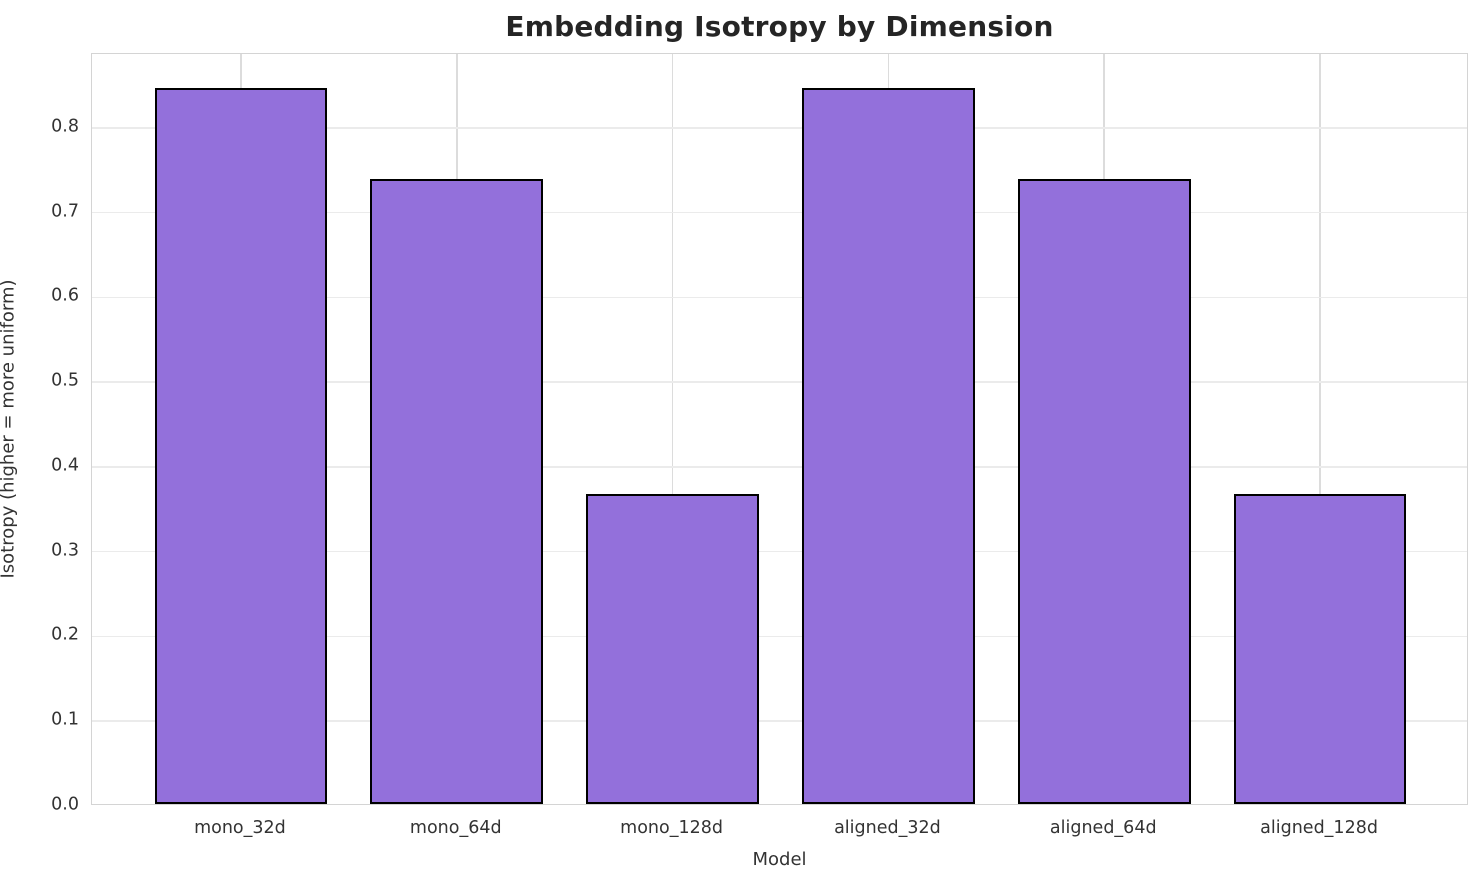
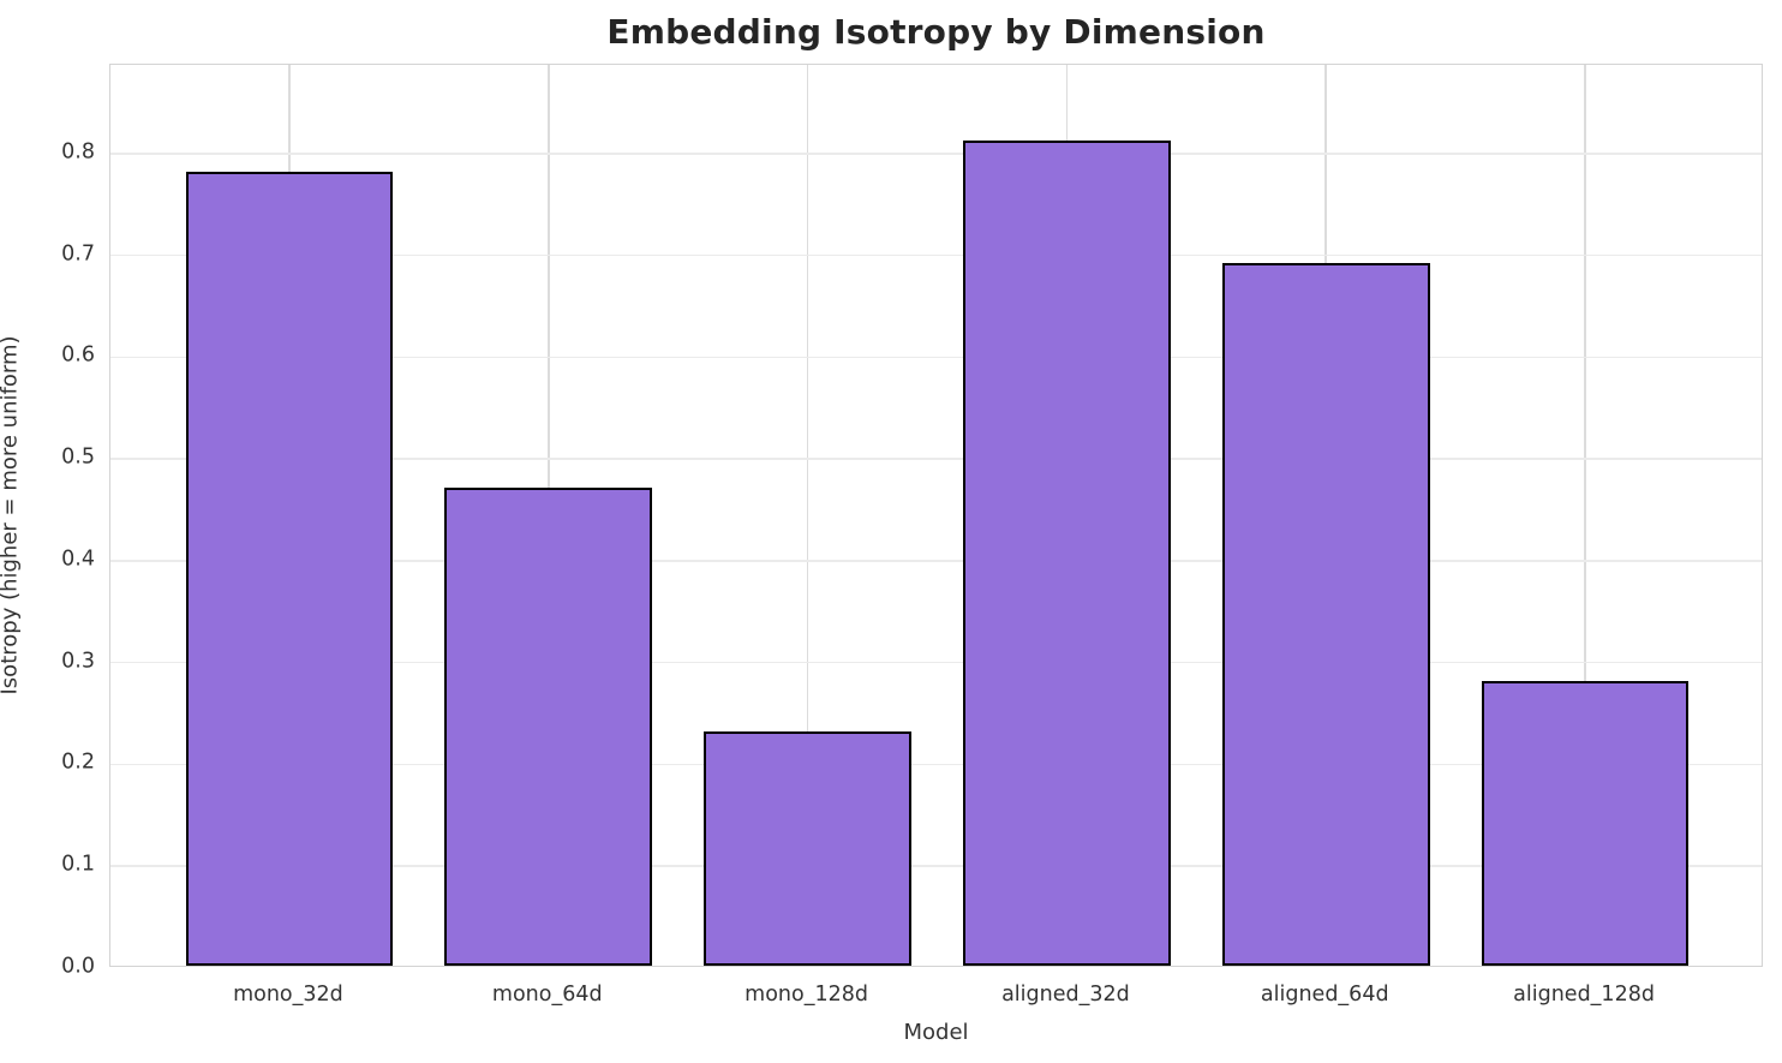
mono_32d: 0.84 -> 0.78
mono_64d: 0.74 -> 0.47
mono_128d: 0.37 -> 0.23
aligned_32d: 0.84 -> 0.81
aligned_64d: 0.74 -> 0.69
aligned_128d: 0.37 -> 0.28
